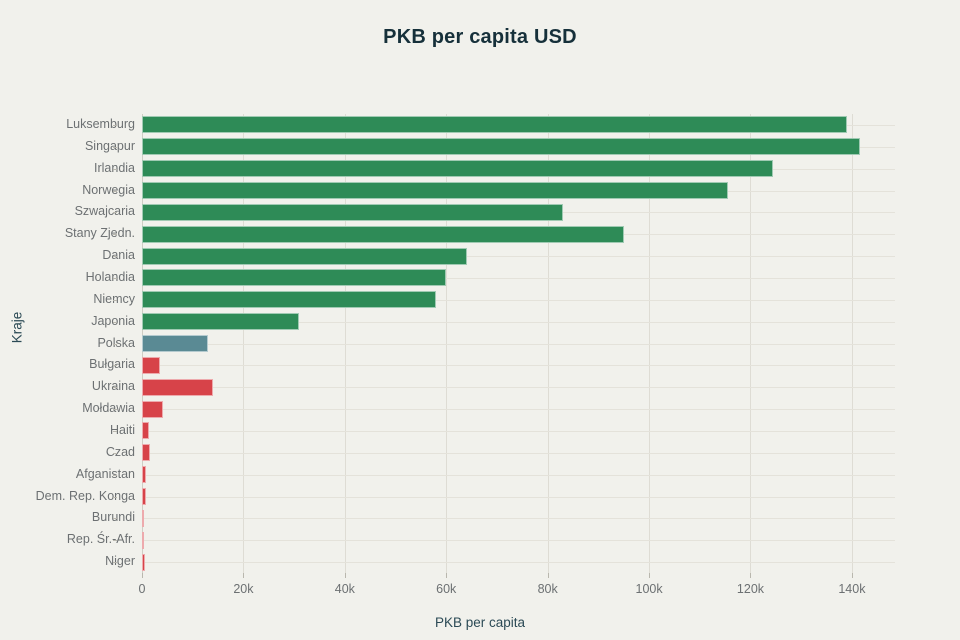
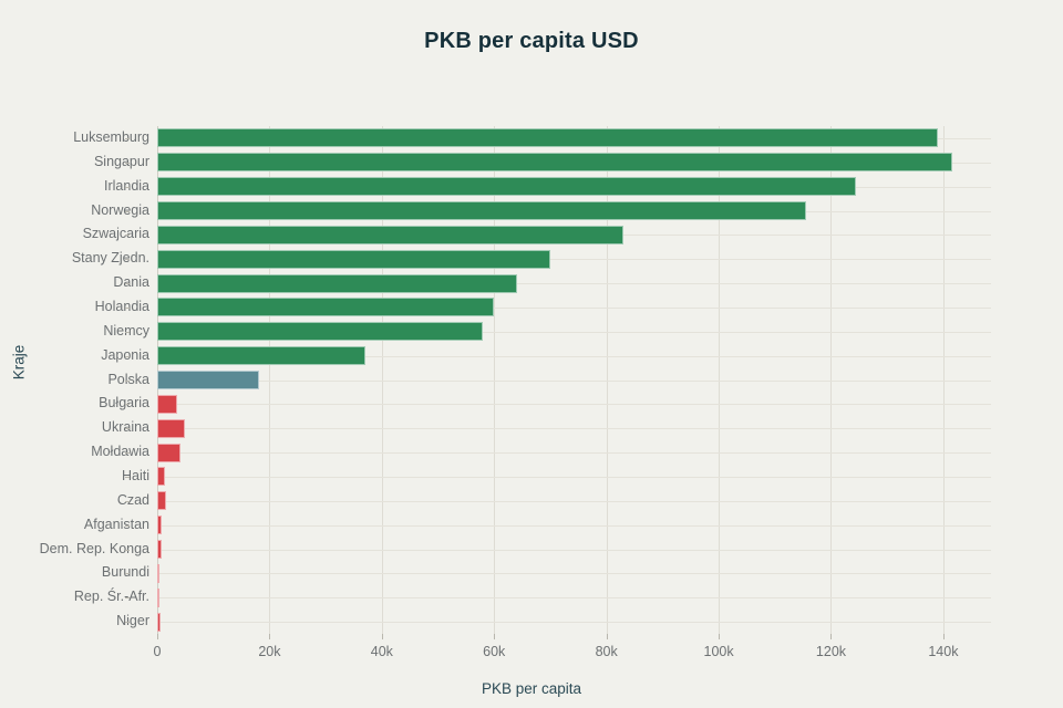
Stany Zjedn.: 95k -> 70k
Japonia: 31k -> 37k
Polska: 13k -> 18k
Ukraina: 14k -> 5k
